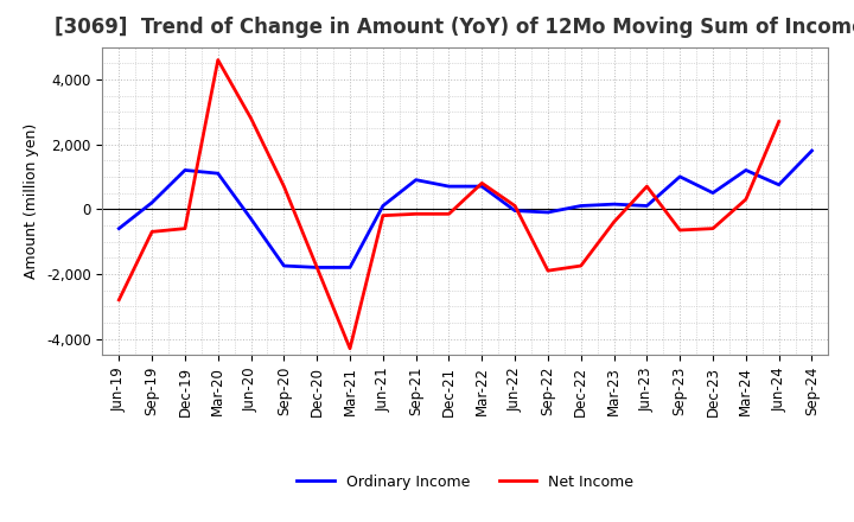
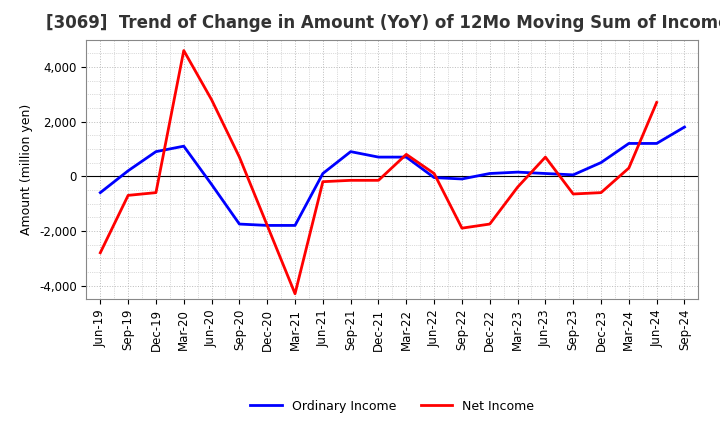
Ordinary Income/Dec-19: 1,200 -> 900
Ordinary Income/Sep-23: 1,000 -> 50
Ordinary Income/Jun-24: 750 -> 1,200
